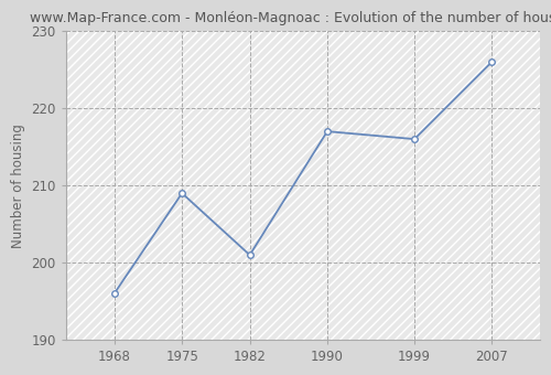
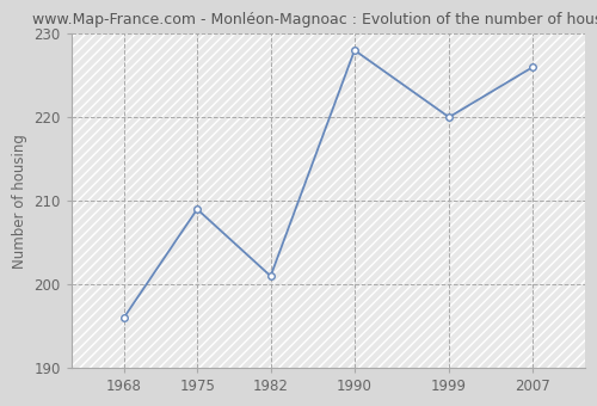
1990: 217 -> 228
1999: 216 -> 220
